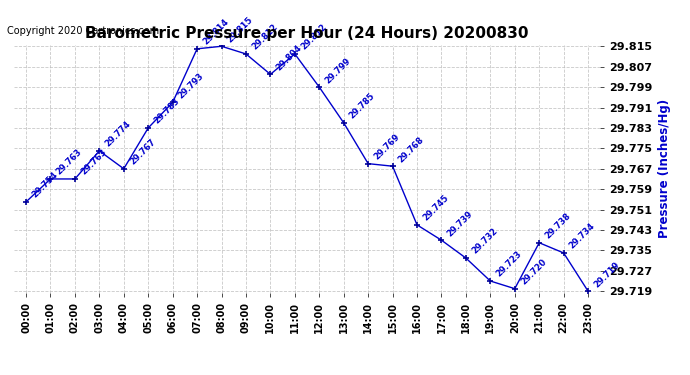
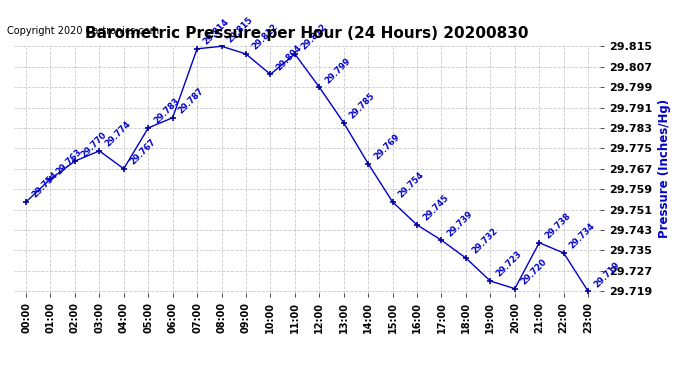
02:00: 29.763 -> 29.770
06:00: 29.793 -> 29.787
15:00: 29.768 -> 29.754
